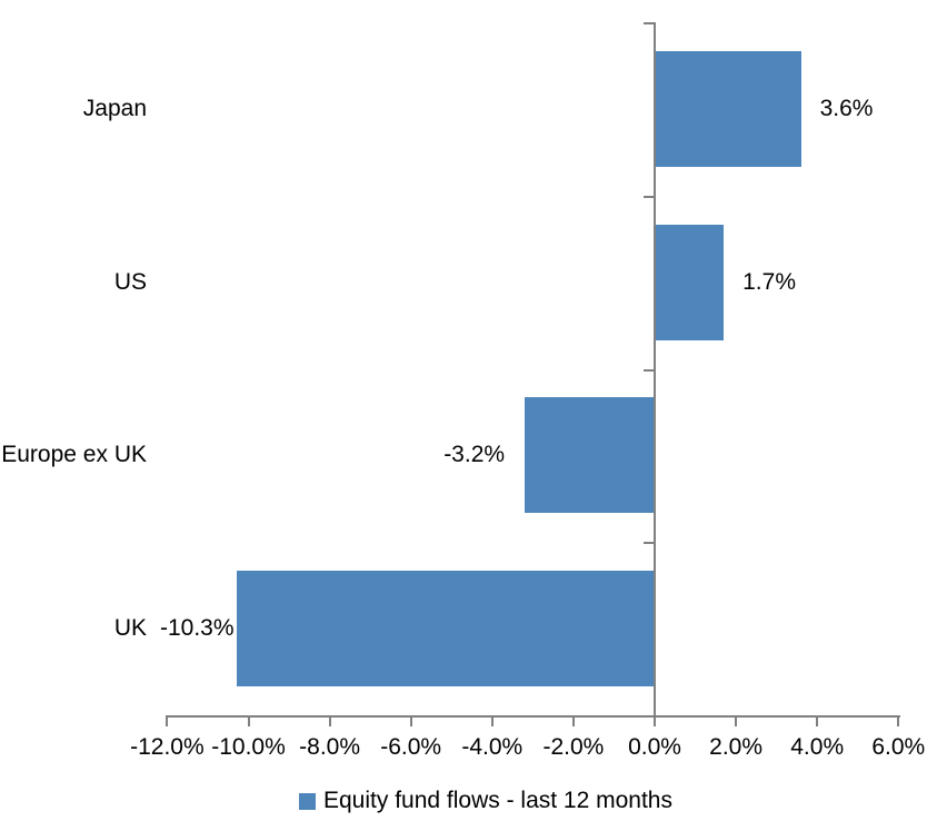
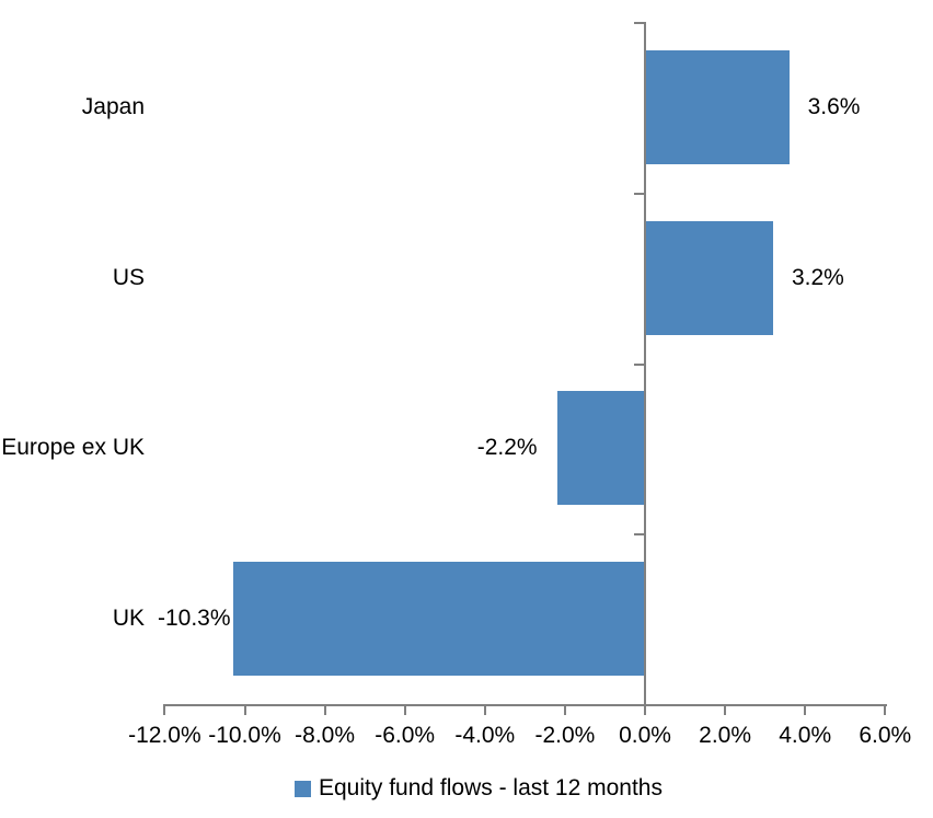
US: 1.7% -> 3.2%
Europe ex UK: -3.2% -> -2.2%
